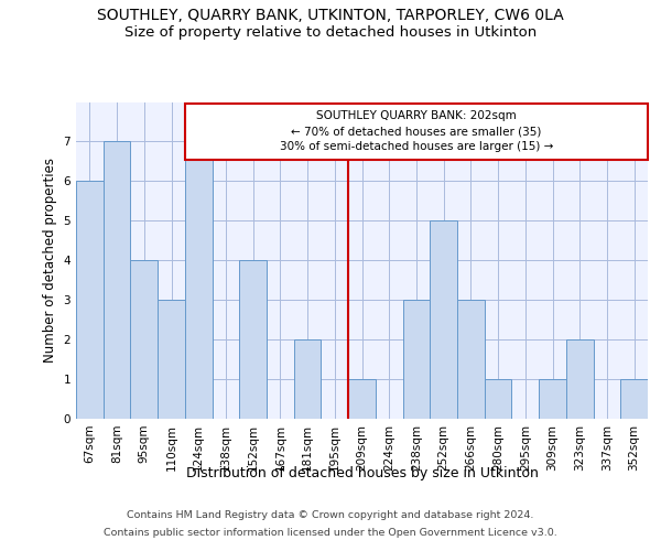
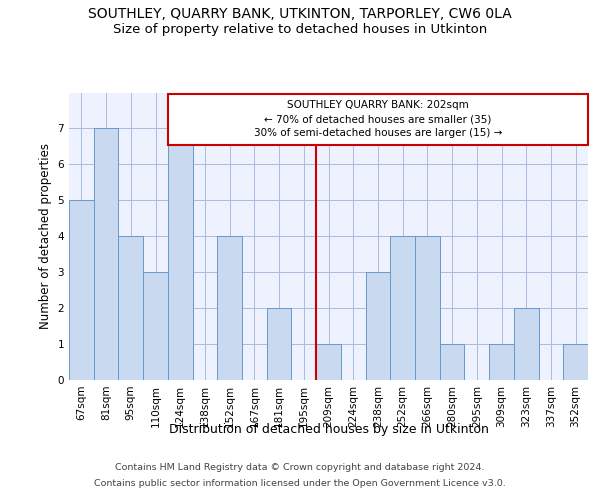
67sqm: 6 -> 5
252sqm: 5 -> 4
266sqm: 3 -> 4
